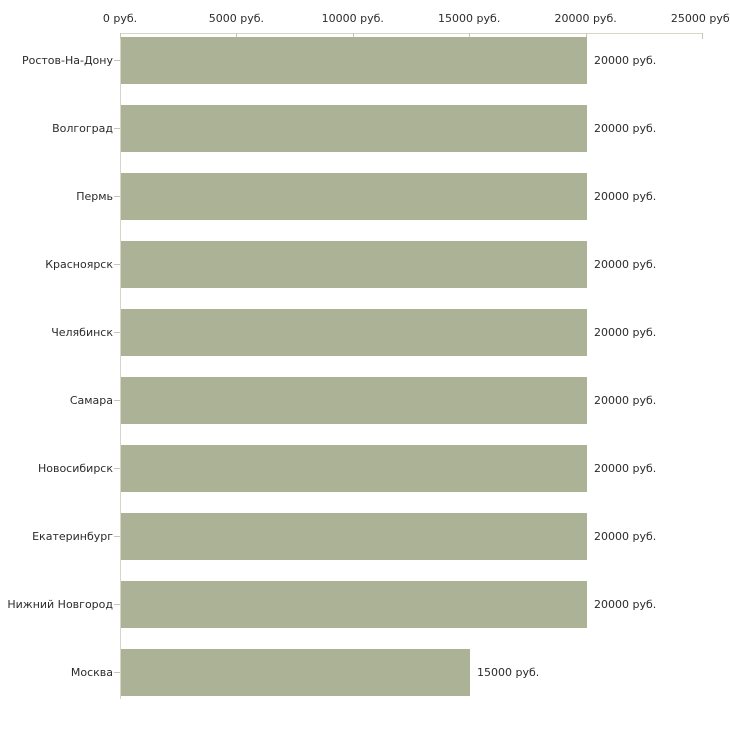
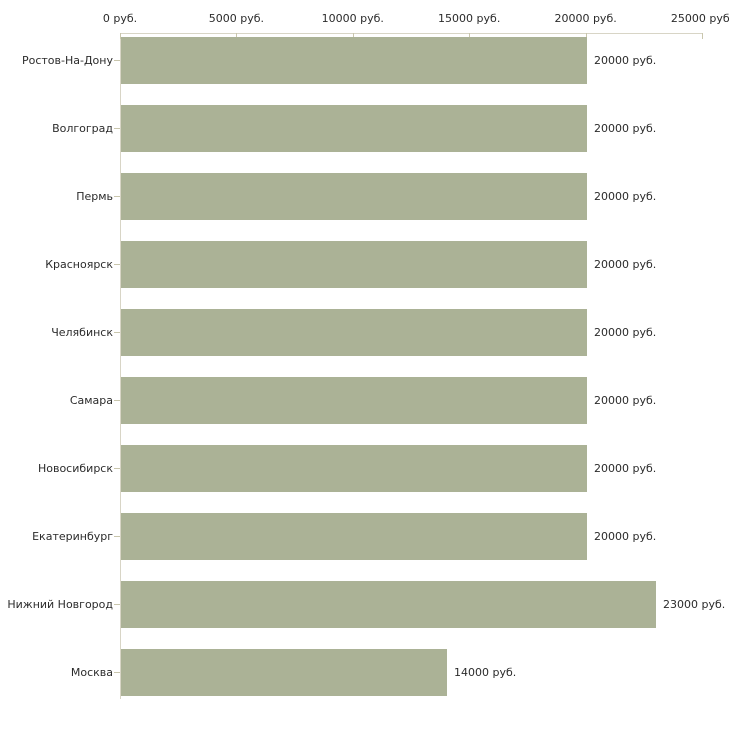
Нижний Новгород: 20000 -> 23000
Москва: 15000 -> 14000
